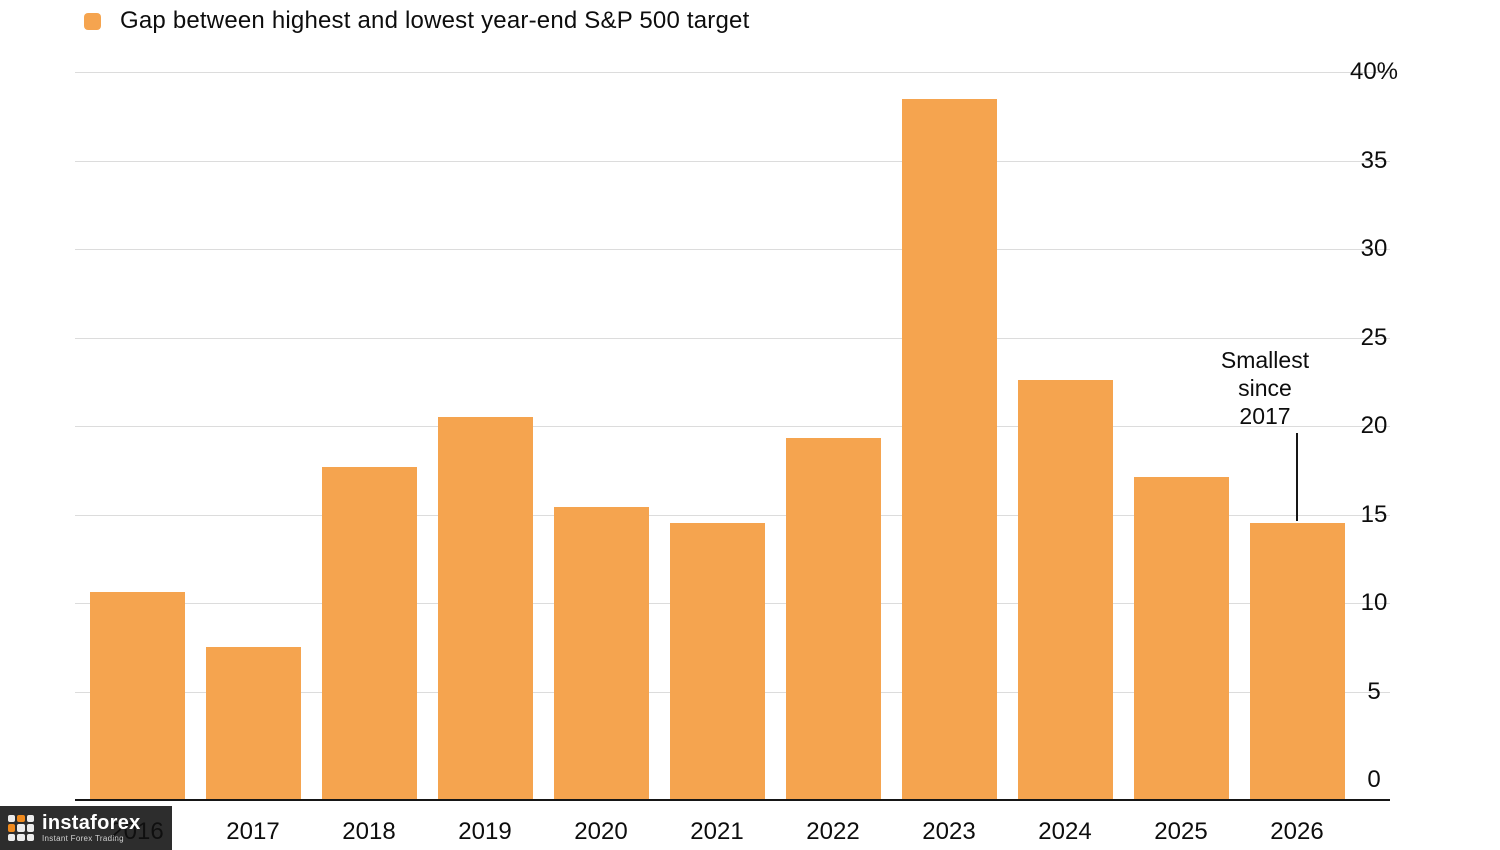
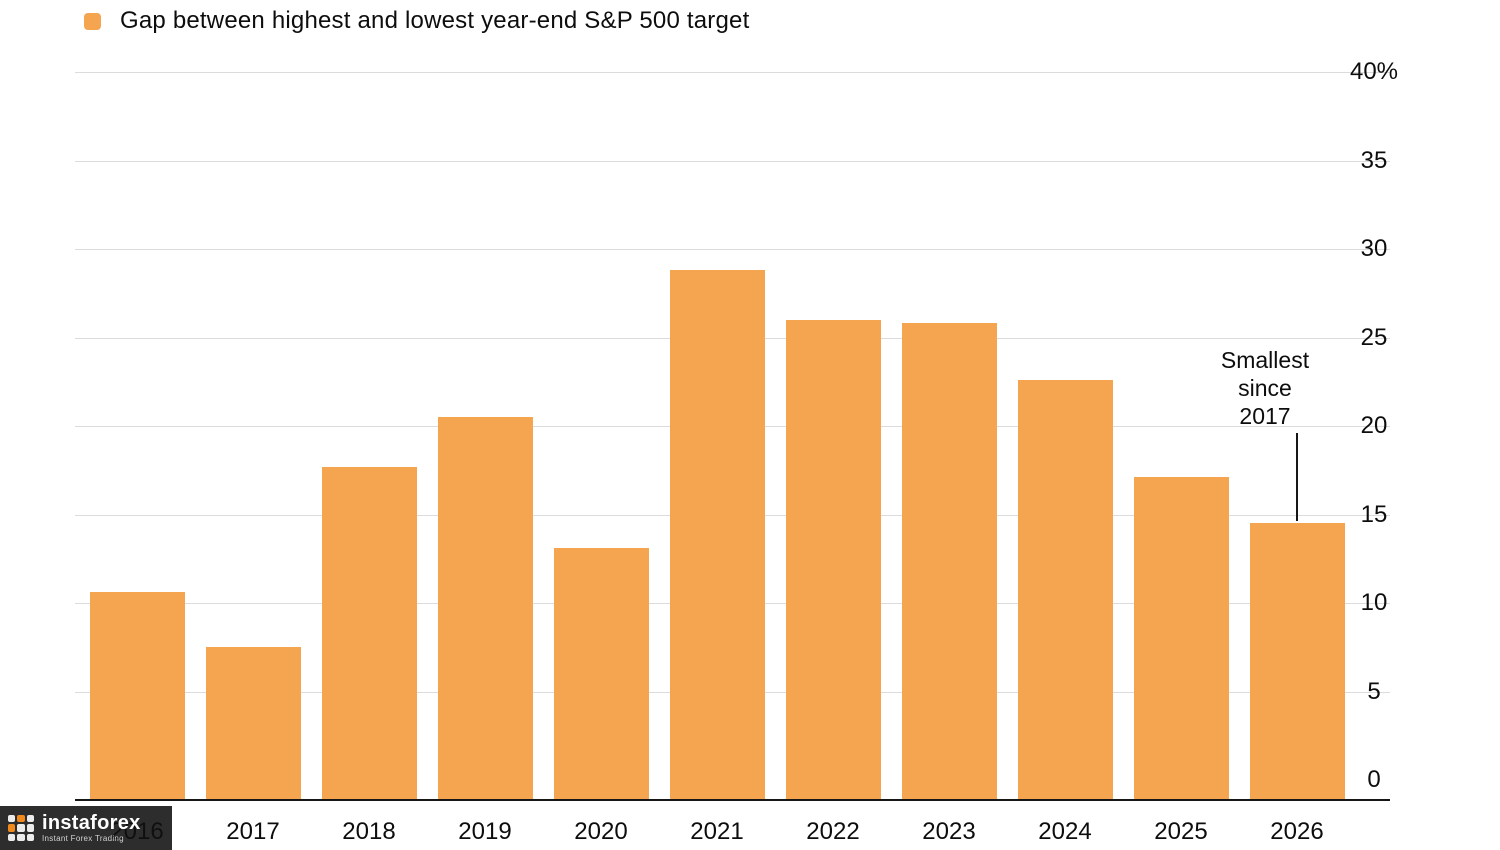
2020: 15.4 -> 13.1
2021: 14.5 -> 28.8
2022: 19.3 -> 26.0
2023: 38.5 -> 25.8
